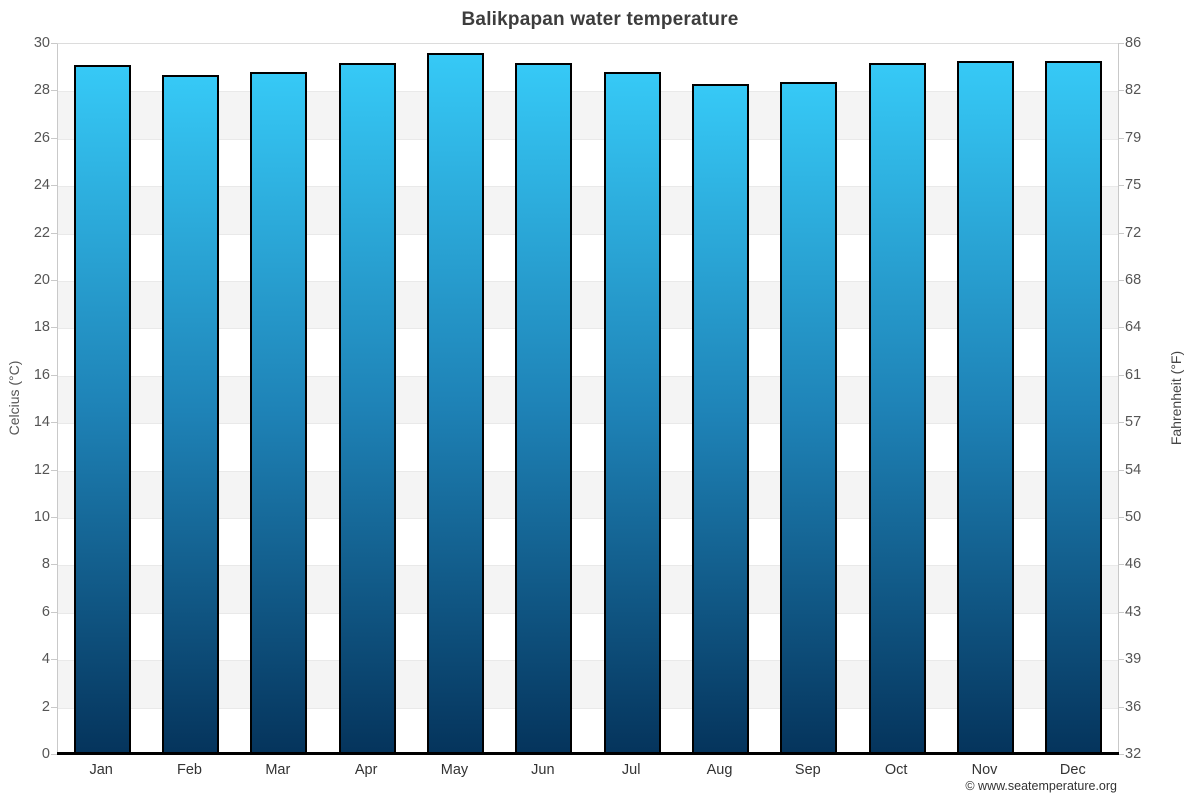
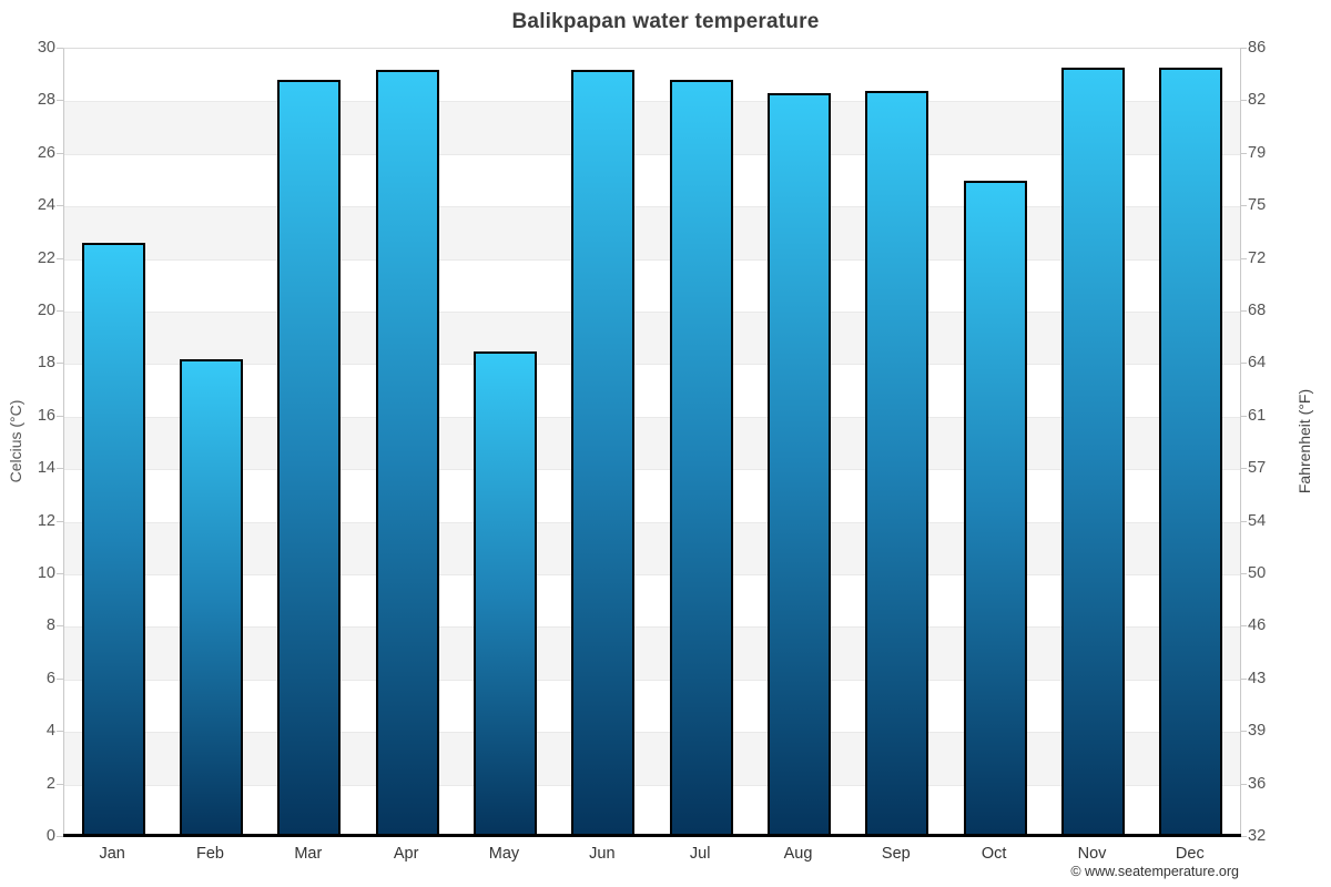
Jan: 29.1 -> 22.6
Feb: 28.7 -> 18.2
May: 29.6 -> 18.5
Oct: 29.2 -> 25.0
